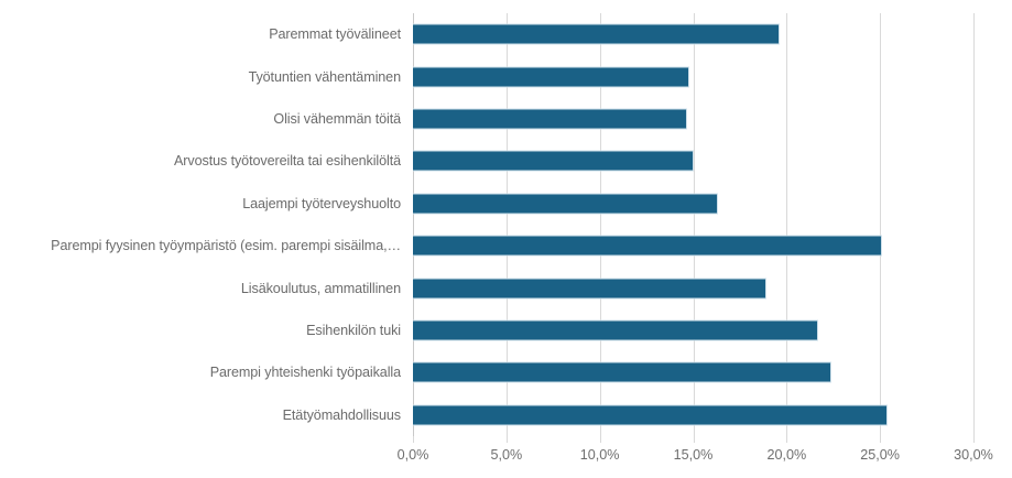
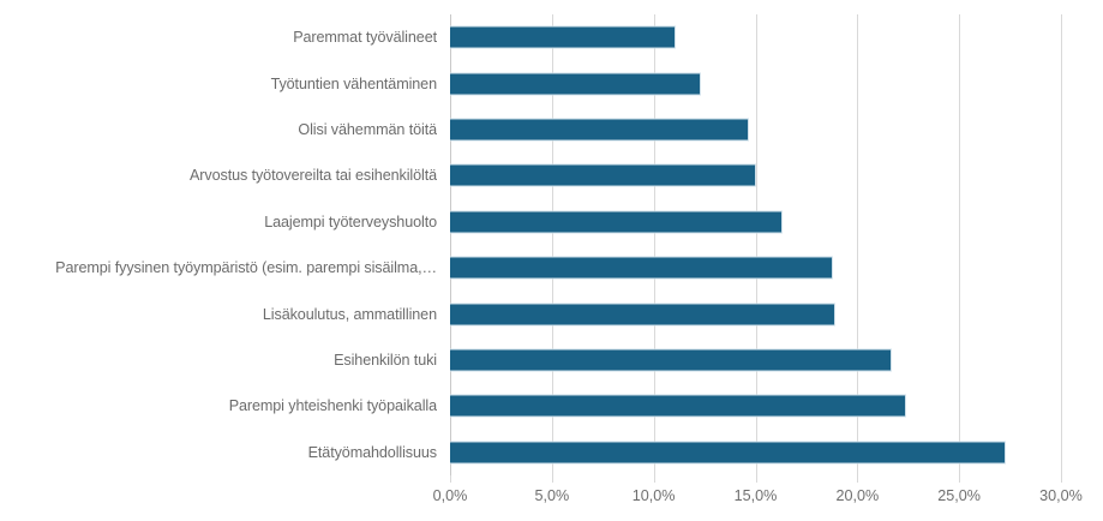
Paremmat työvälineet: 19,6% -> 11,1%
Työtuntien vähentäminen: 14,8% -> 12,3%
Parempi fyysinen työympäristö (esim. parempi sisäilma,…: 25,1% -> 18,8%
Etätyömahdollisuus: 25,4% -> 27,3%
